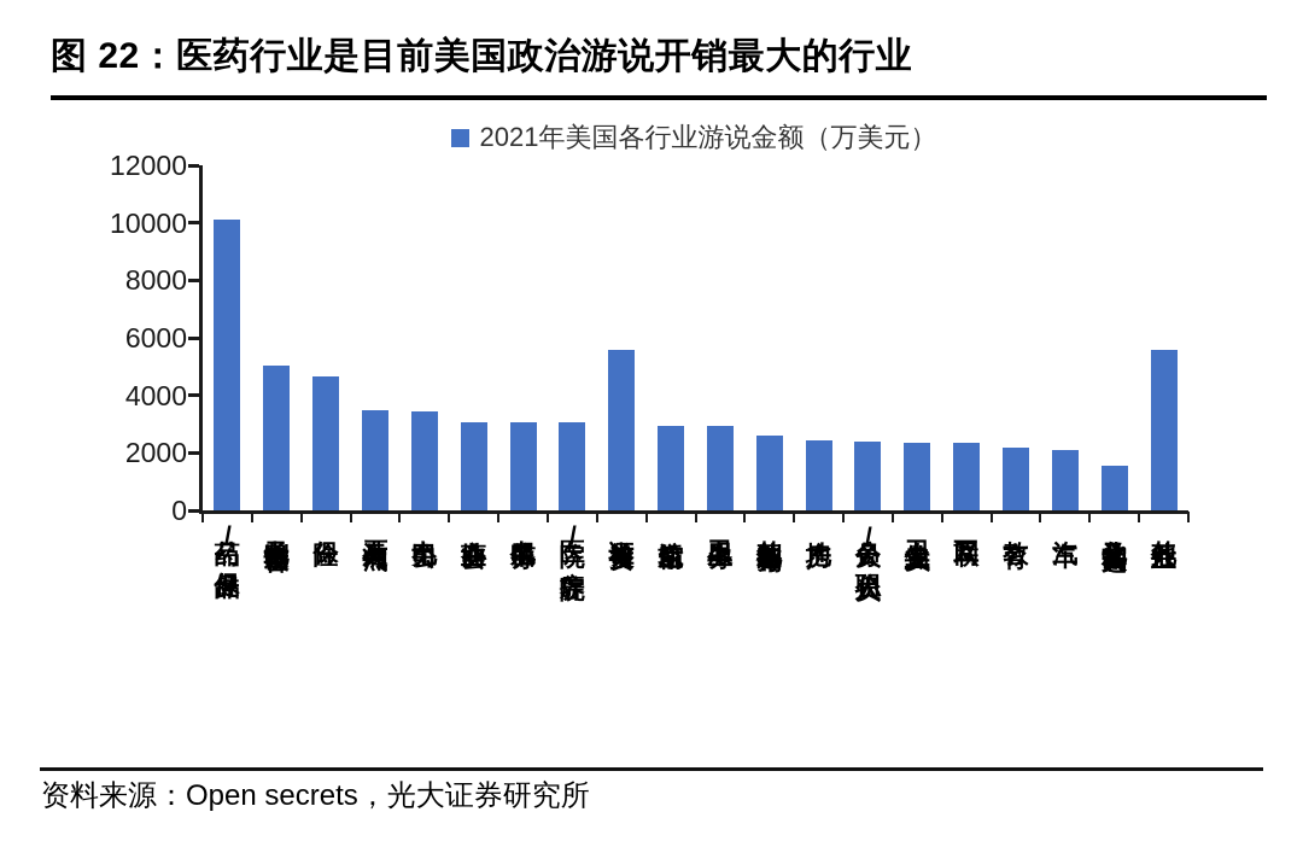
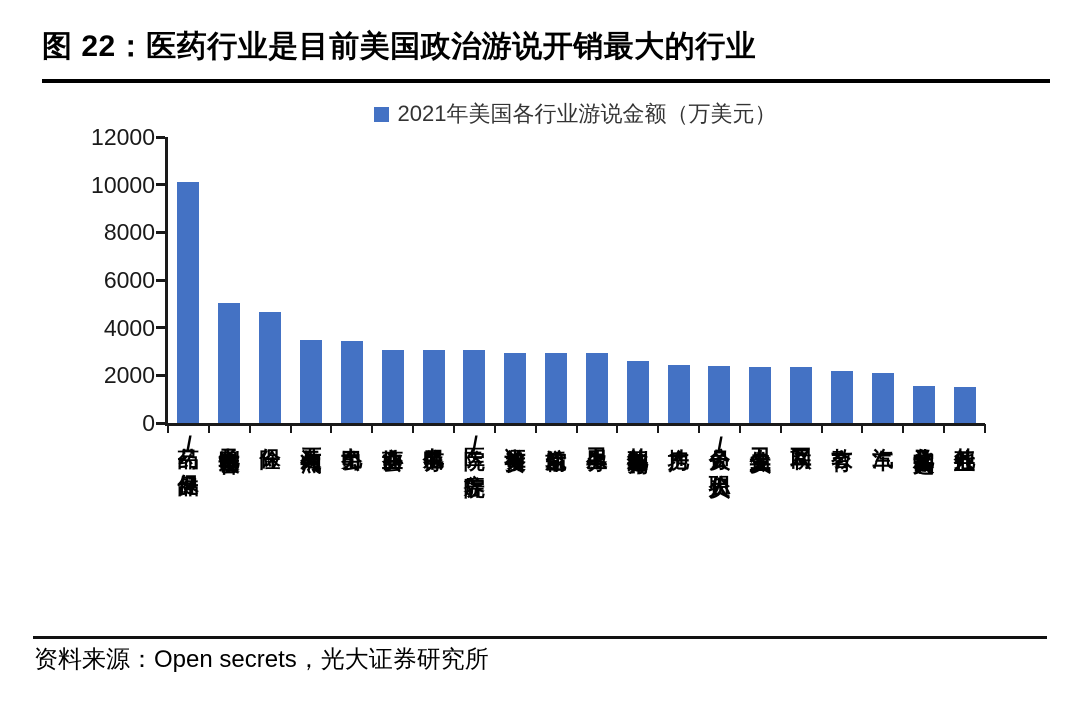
证券与投资: 5600 -> 3000
其他行业: 5600 -> 1500
